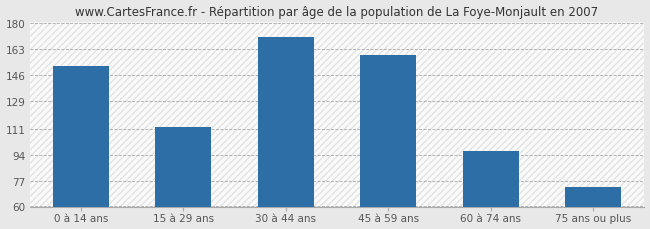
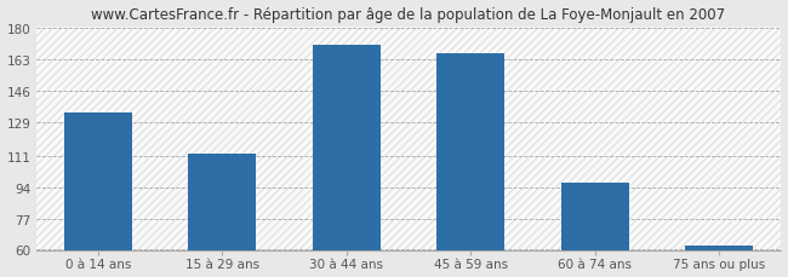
0 à 14 ans: 152 -> 134
45 à 59 ans: 159 -> 166
75 ans ou plus: 73 -> 62
